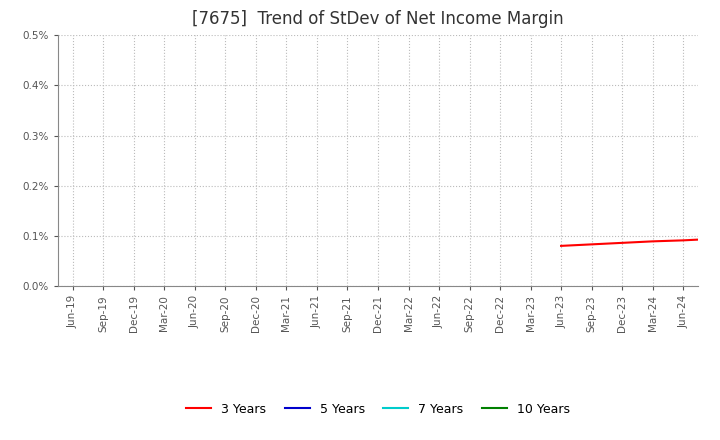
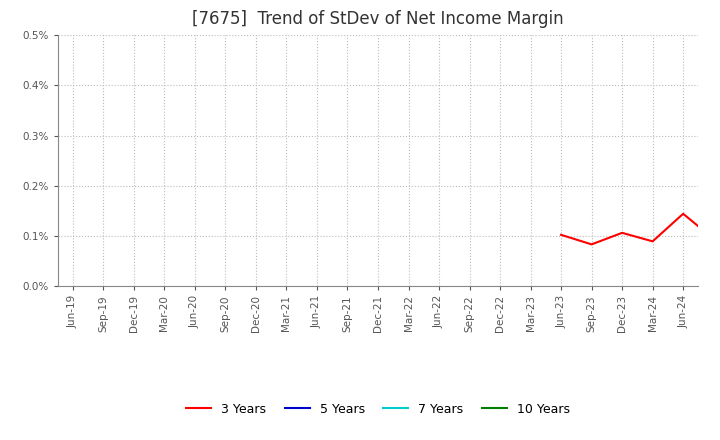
Jun-23: 0.080% -> 0.102%
Dec-23: 0.086% -> 0.106%
Jun-24: 0.091% -> 0.144%
